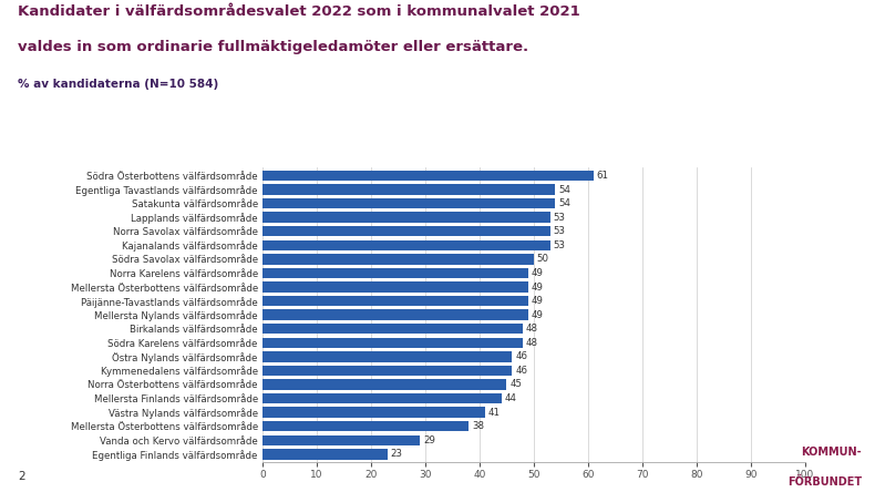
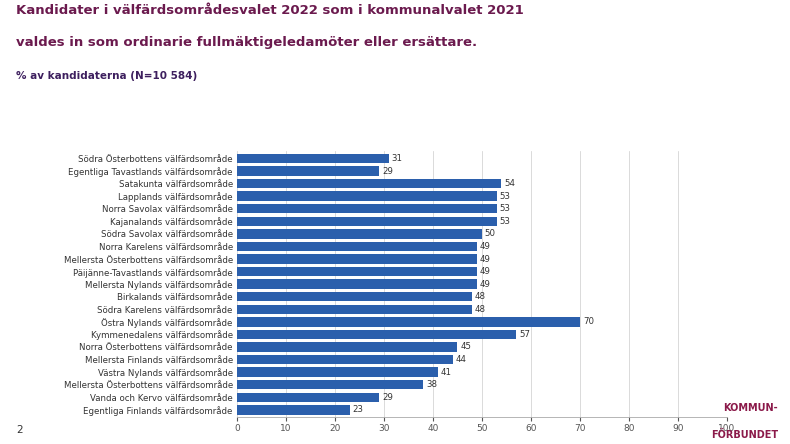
Södra Österbottens välfärdsområde: 61 -> 31
Egentliga Tavastlands välfärdsområde: 54 -> 29
Östra Nylands välfärdsområde: 46 -> 70
Kymmenedalens välfärdsområde: 46 -> 57
